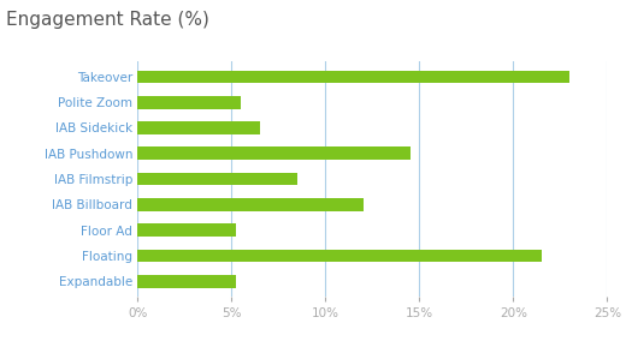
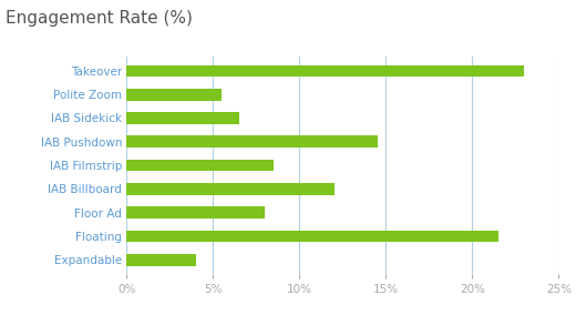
Floor Ad: 5.2% -> 8.0%
Expandable: 5.2% -> 4.0%
